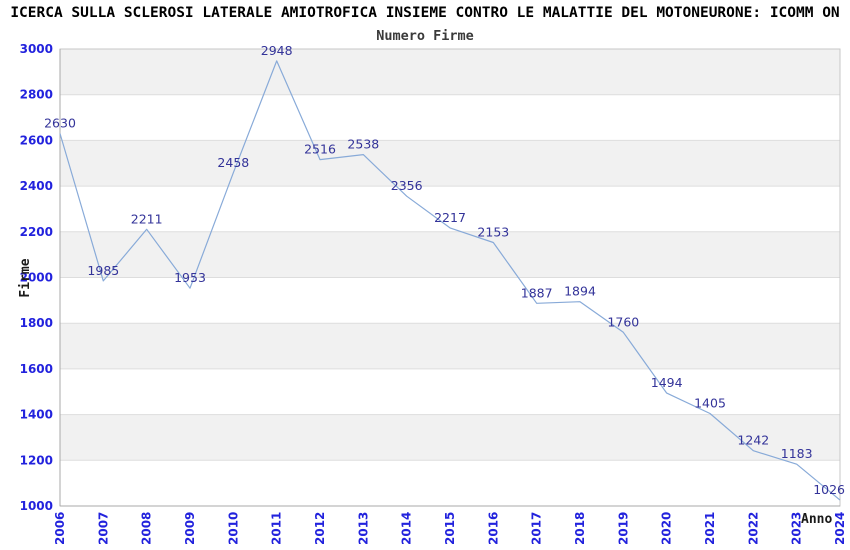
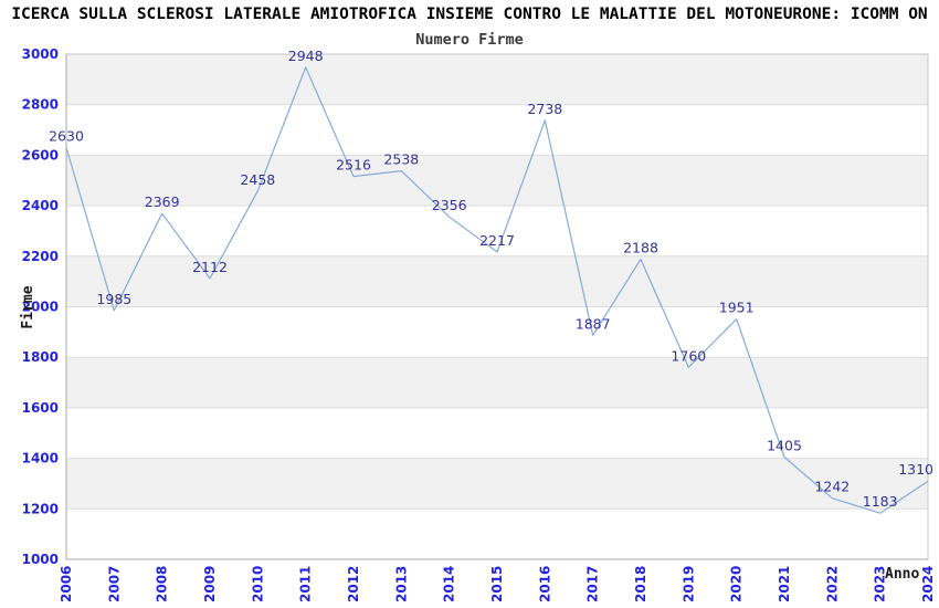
2008: 2211 -> 2369
2009: 1953 -> 2112
2016: 2153 -> 2738
2018: 1894 -> 2188
2020: 1494 -> 1951
2024: 1026 -> 1310
